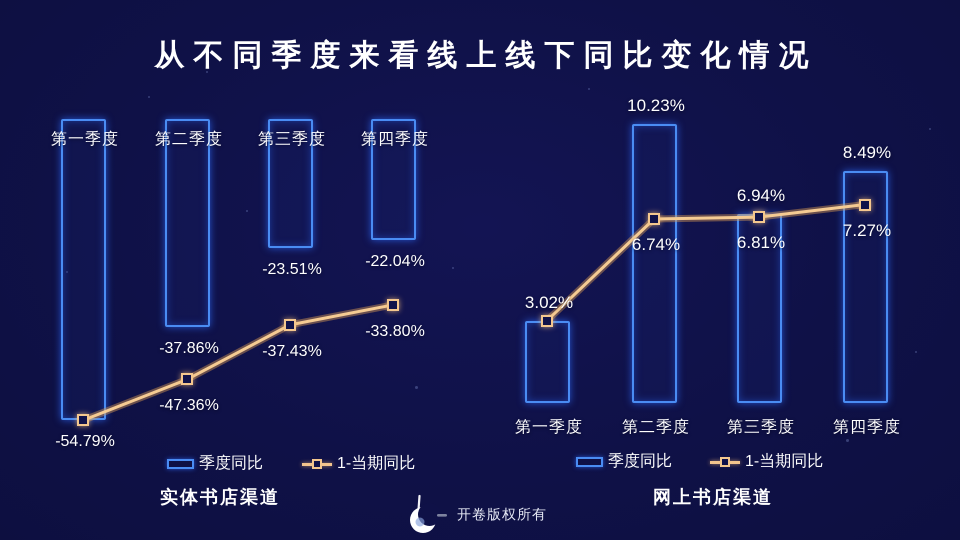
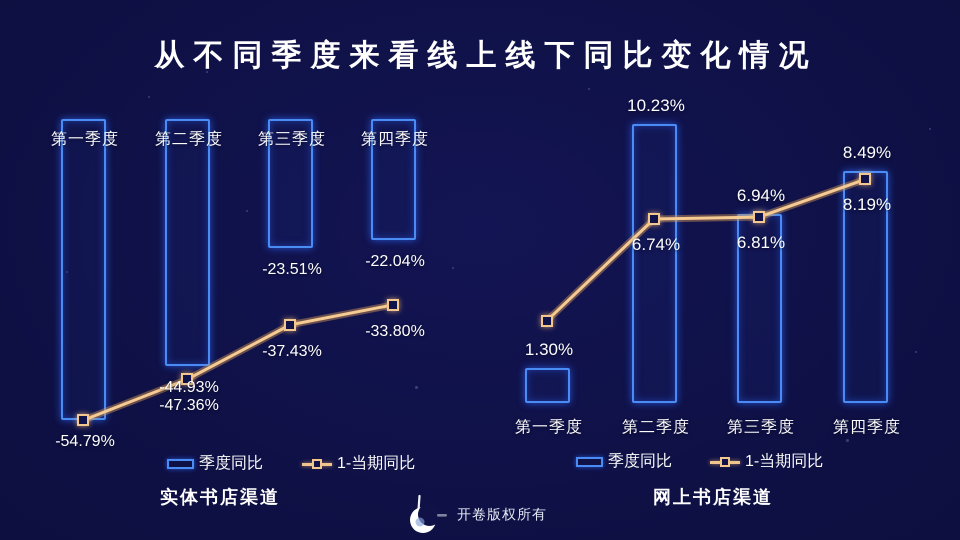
实体书店渠道/季度同比/第二季度: -37.86% -> -44.93%
网上书店渠道/季度同比/第一季度: 3.02% -> 1.30%
网上书店渠道/1-当期同比/第四季度: 7.27% -> 8.19%
